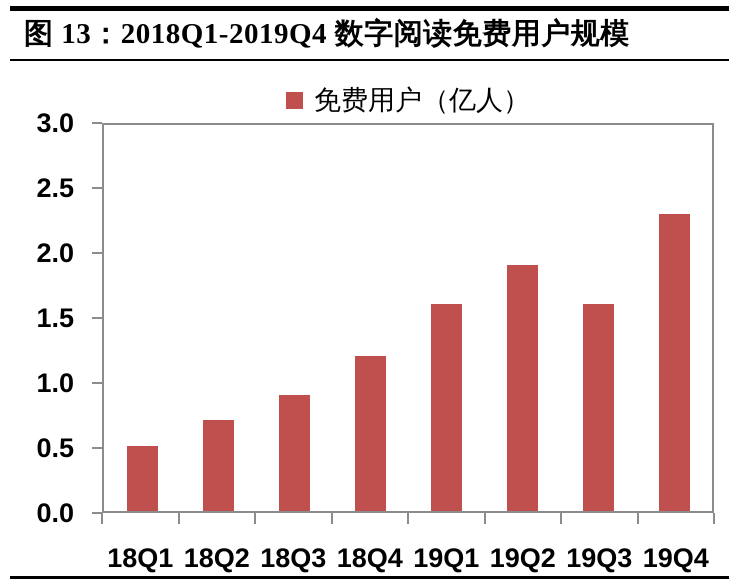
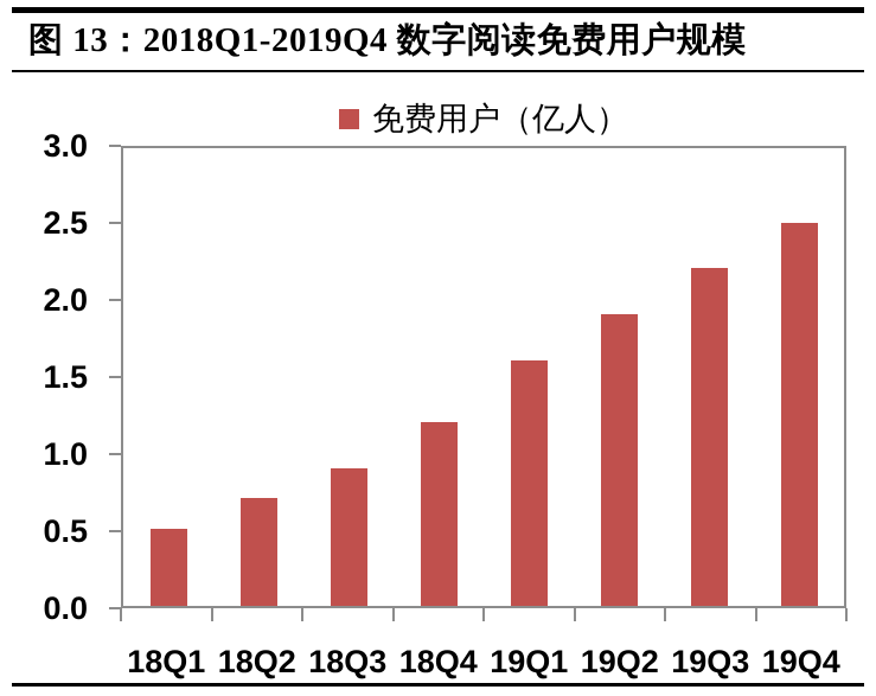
19Q3: 1.6 -> 2.2
19Q4: 2.3 -> 2.5
